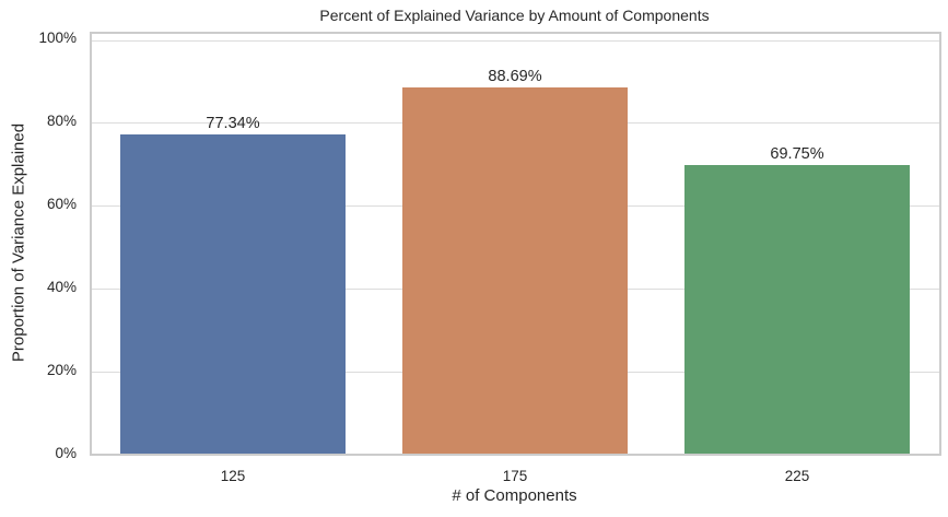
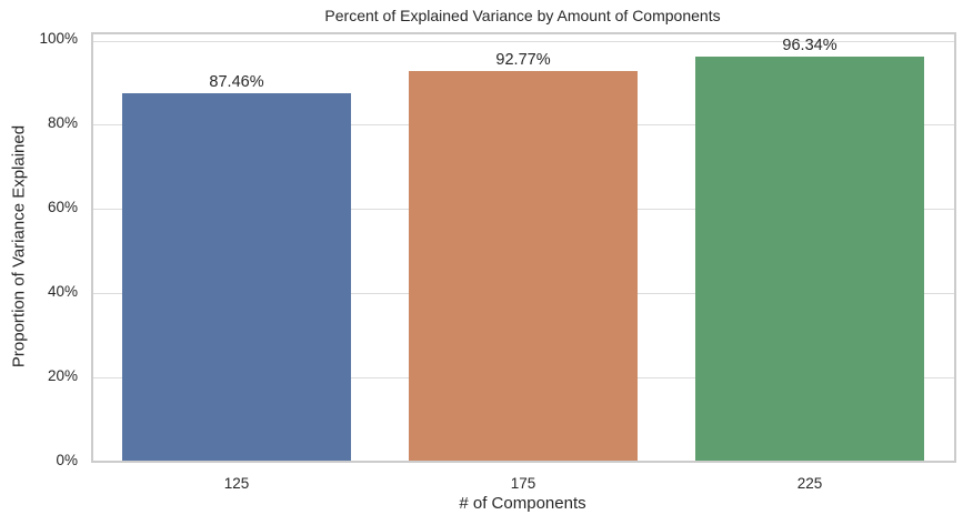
125: 77.34% -> 87.46%
175: 88.69% -> 92.77%
225: 69.75% -> 96.34%
